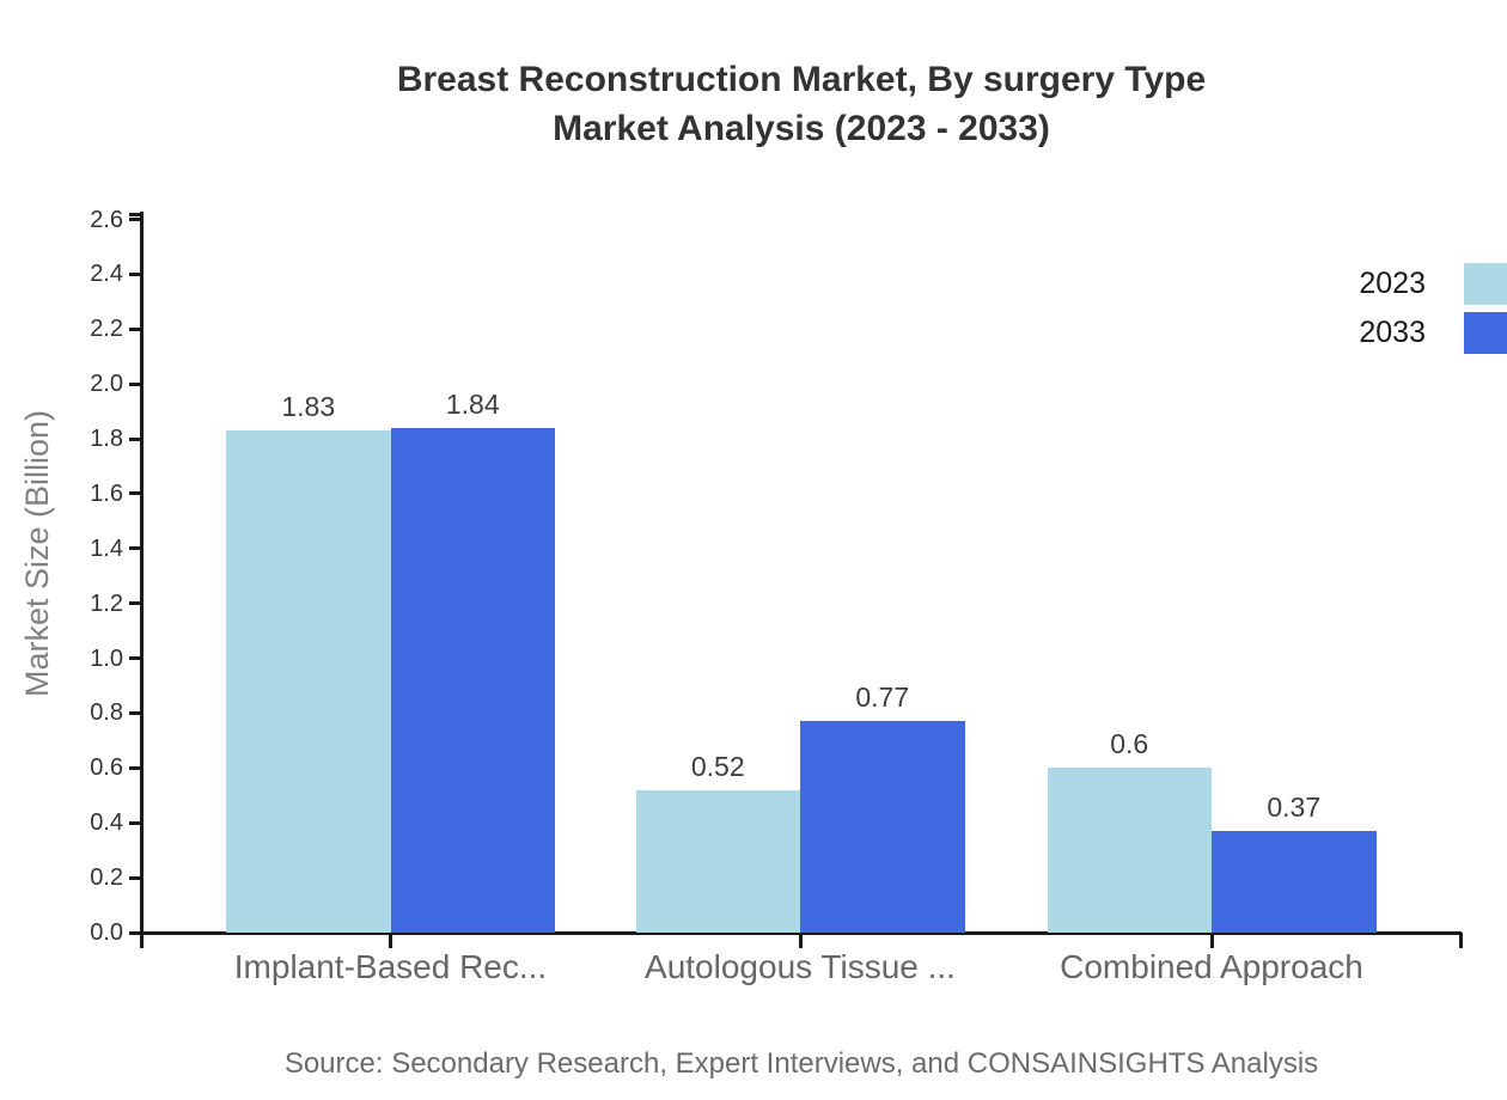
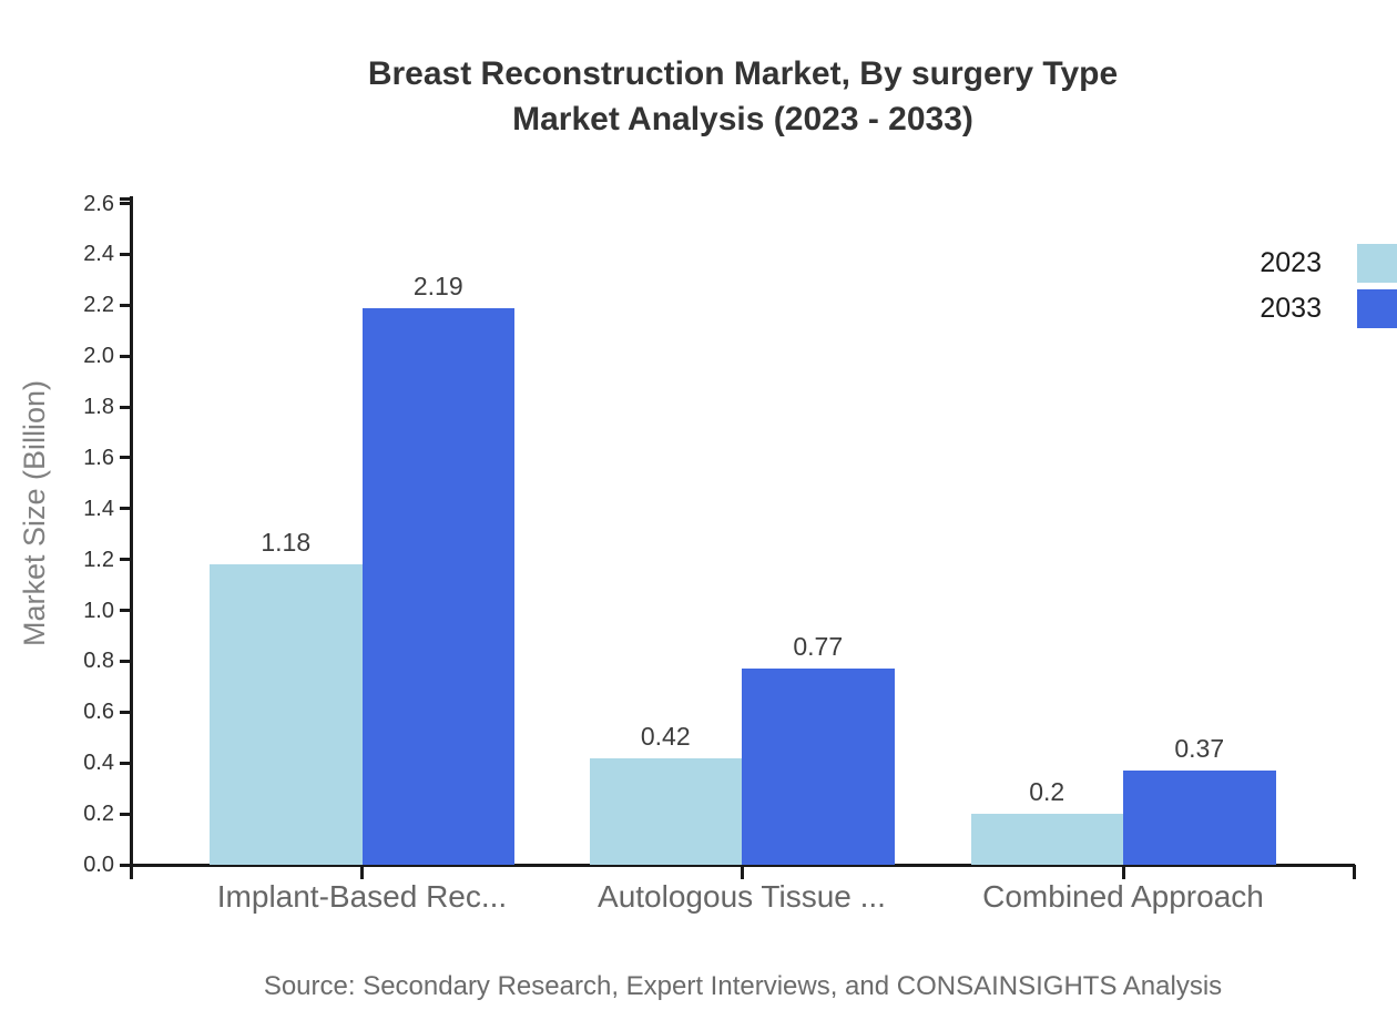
2023/Implant-Based Rec...: 1.83 -> 1.18
2033/Implant-Based Rec...: 1.84 -> 2.19
2023/Autologous Tissue ...: 0.52 -> 0.42
2023/Combined Approach: 0.6 -> 0.2
